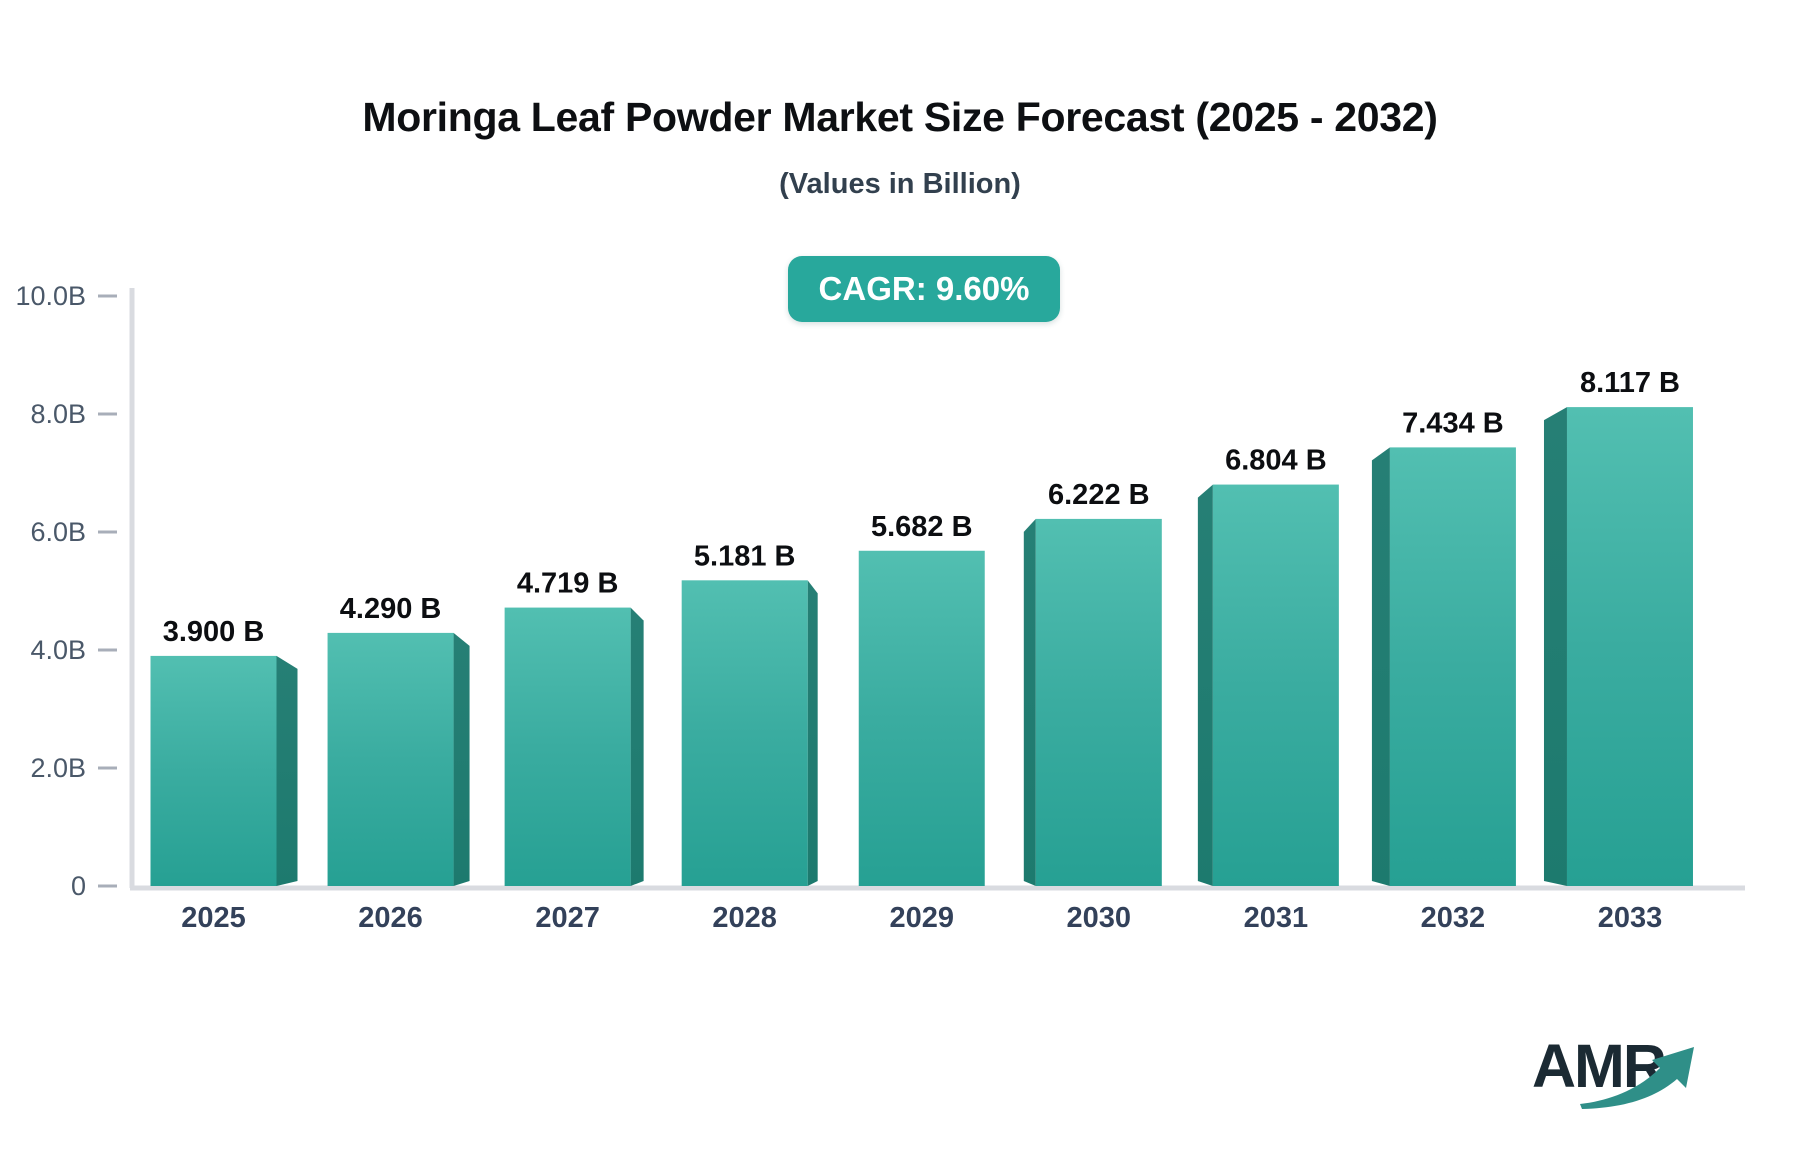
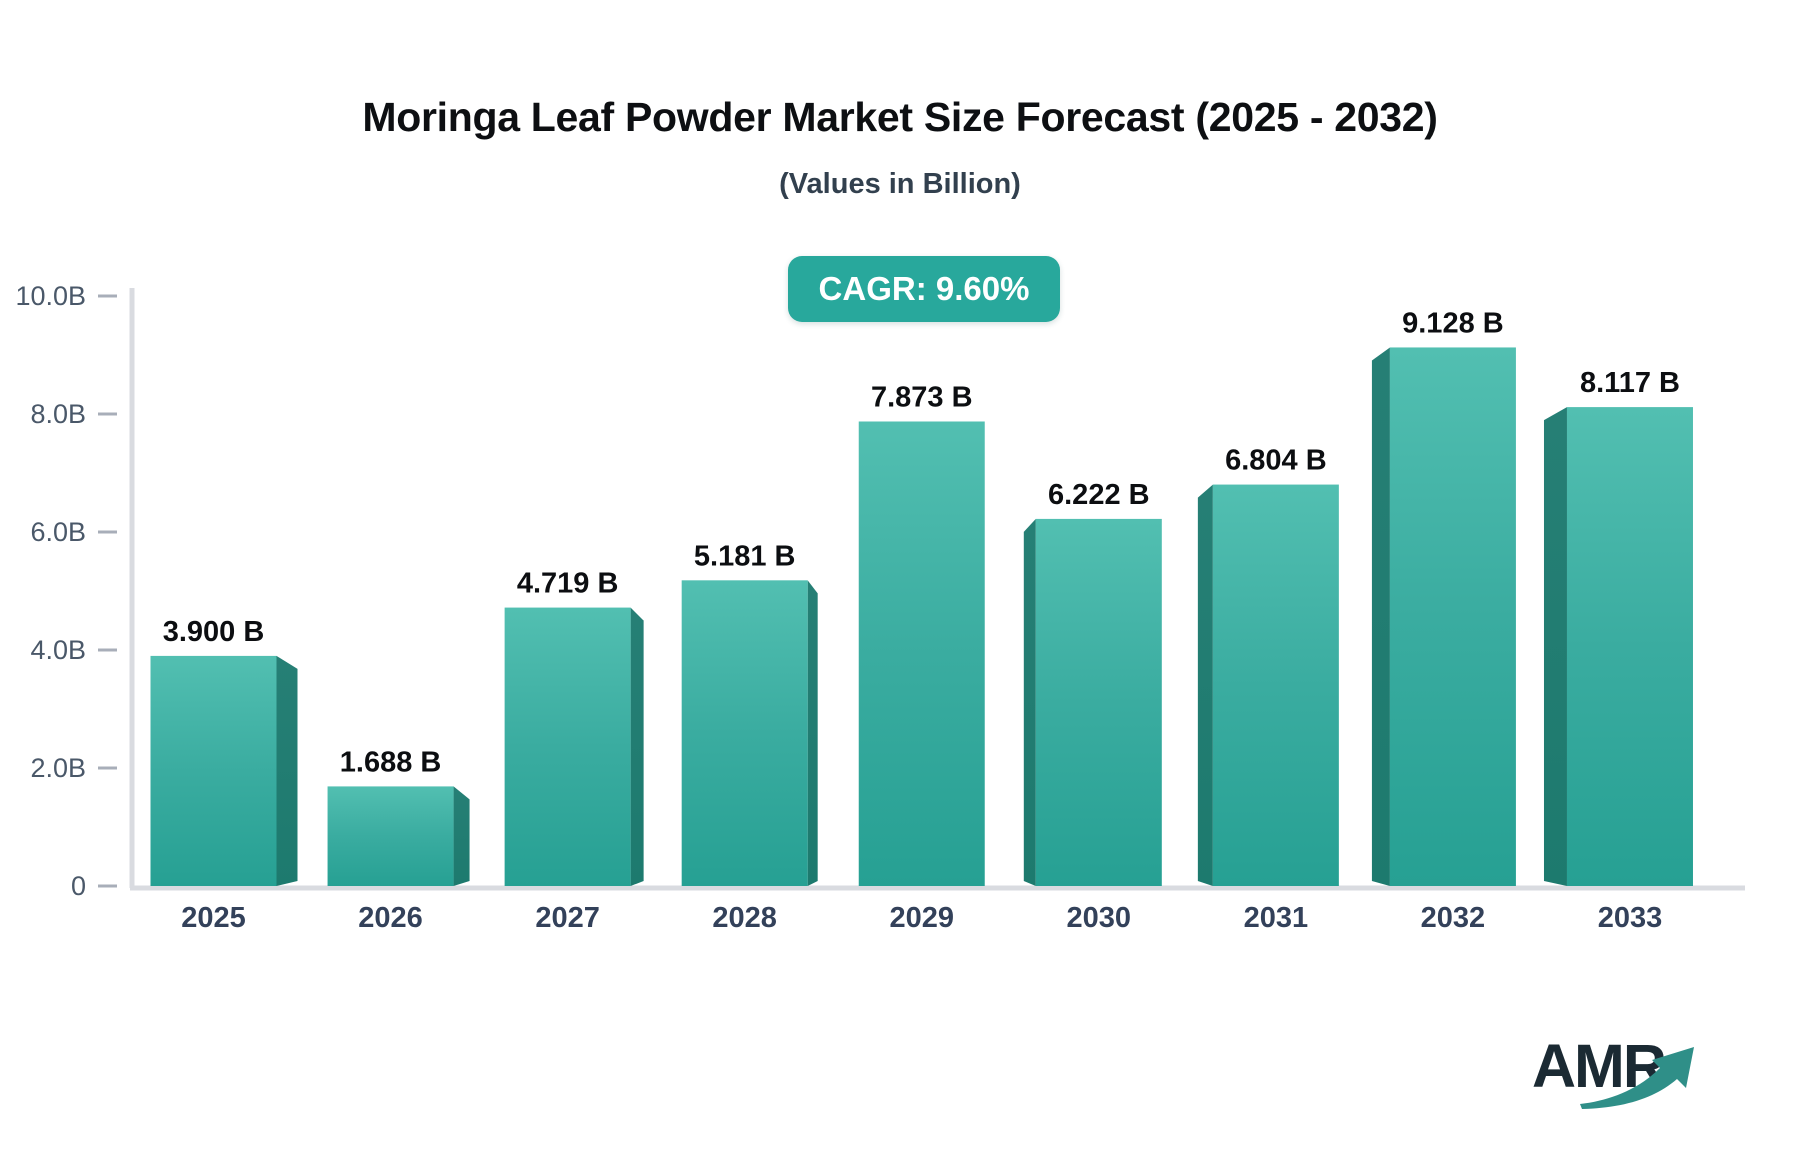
2026: 4.290 -> 1.688
2029: 5.682 -> 7.873
2032: 7.434 -> 9.128
